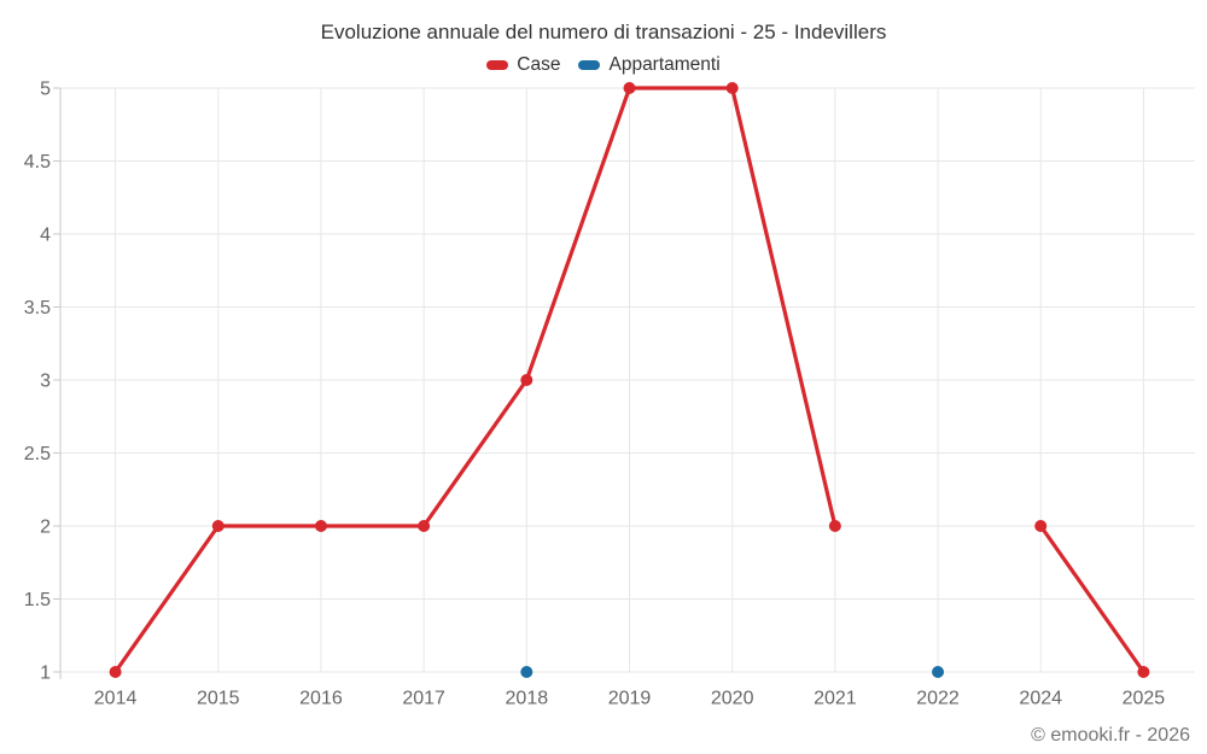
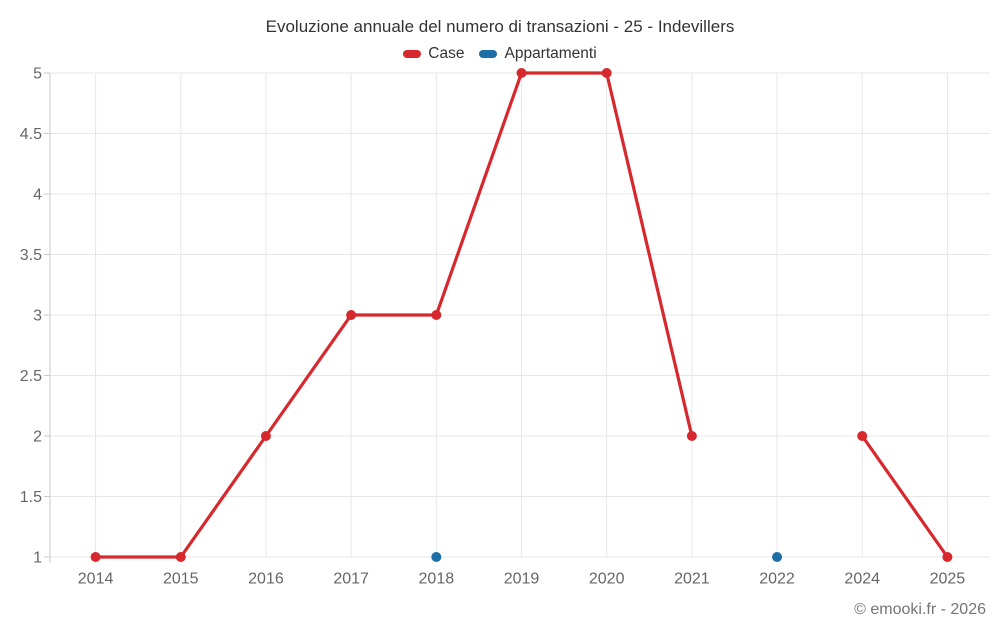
Case/2015: 2 -> 1
Case/2017: 2 -> 3
